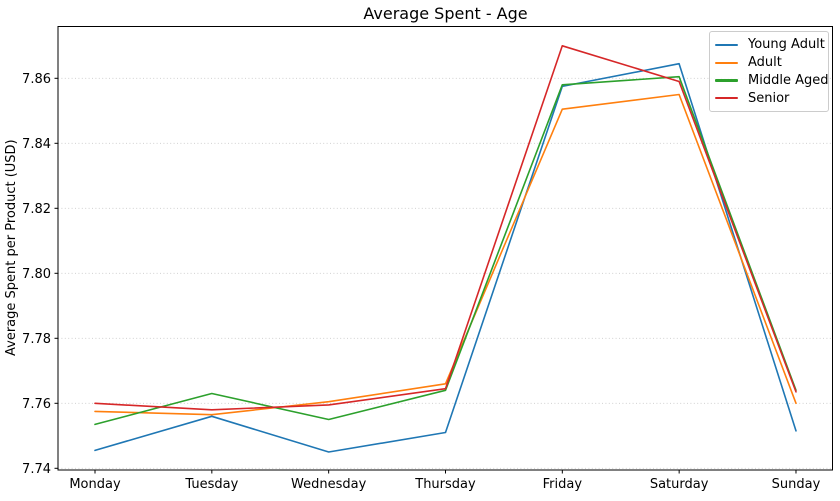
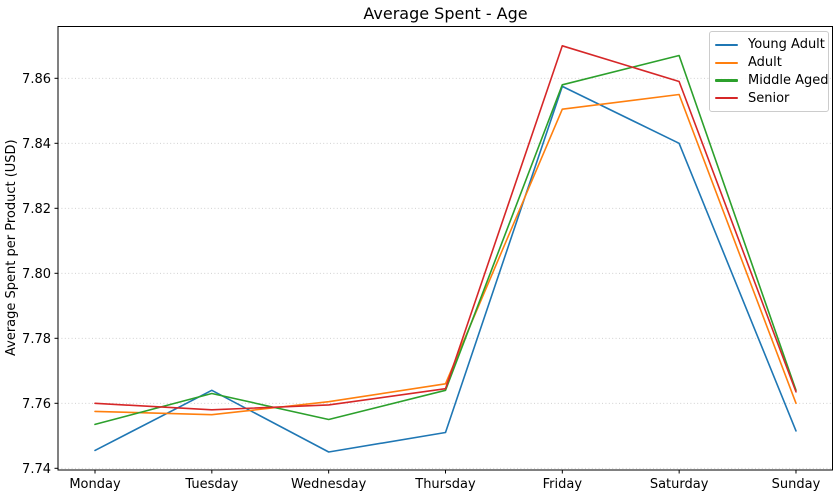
Young Adult/Tuesday: 7.756 -> 7.764
Young Adult/Saturday: 7.864 -> 7.840
Middle Aged/Saturday: 7.861 -> 7.867
